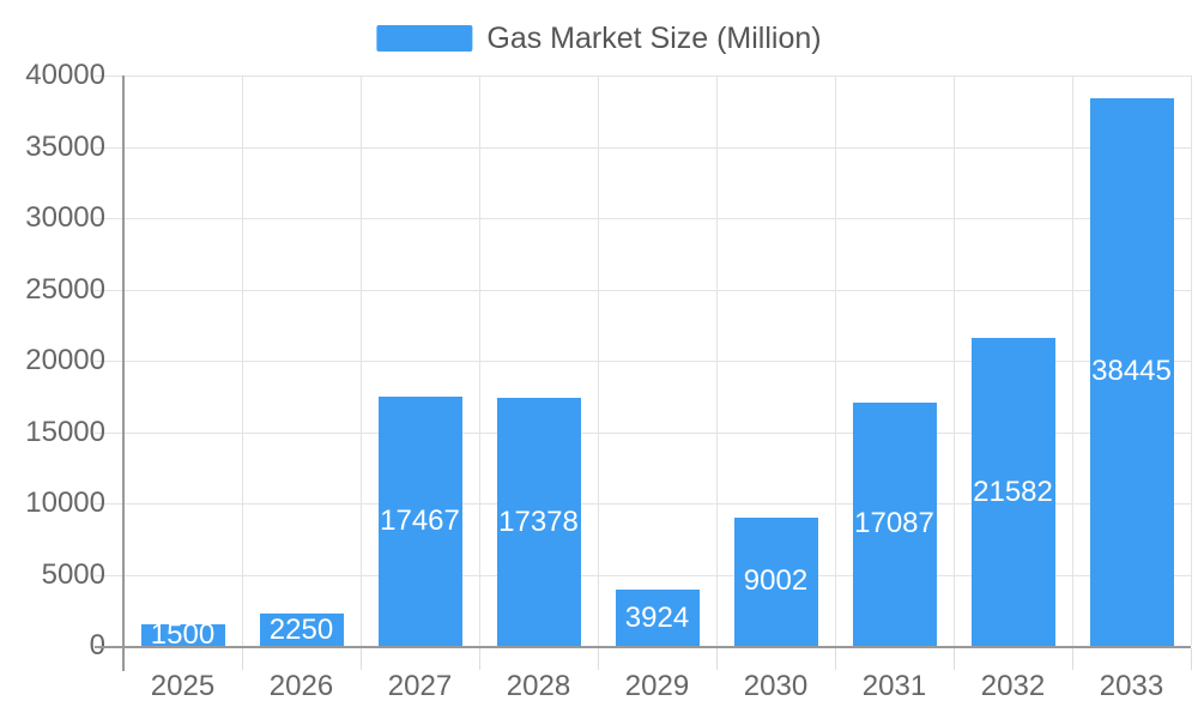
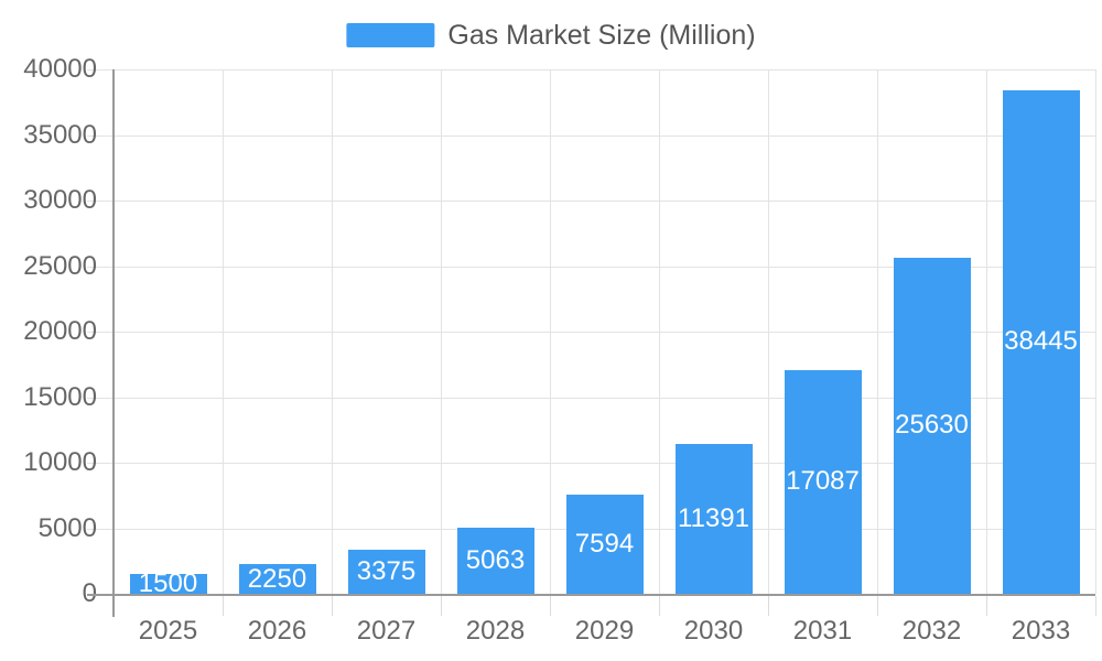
2027: 17467 -> 3375
2028: 17378 -> 5063
2029: 3924 -> 7594
2030: 9002 -> 11391
2032: 21582 -> 25630
